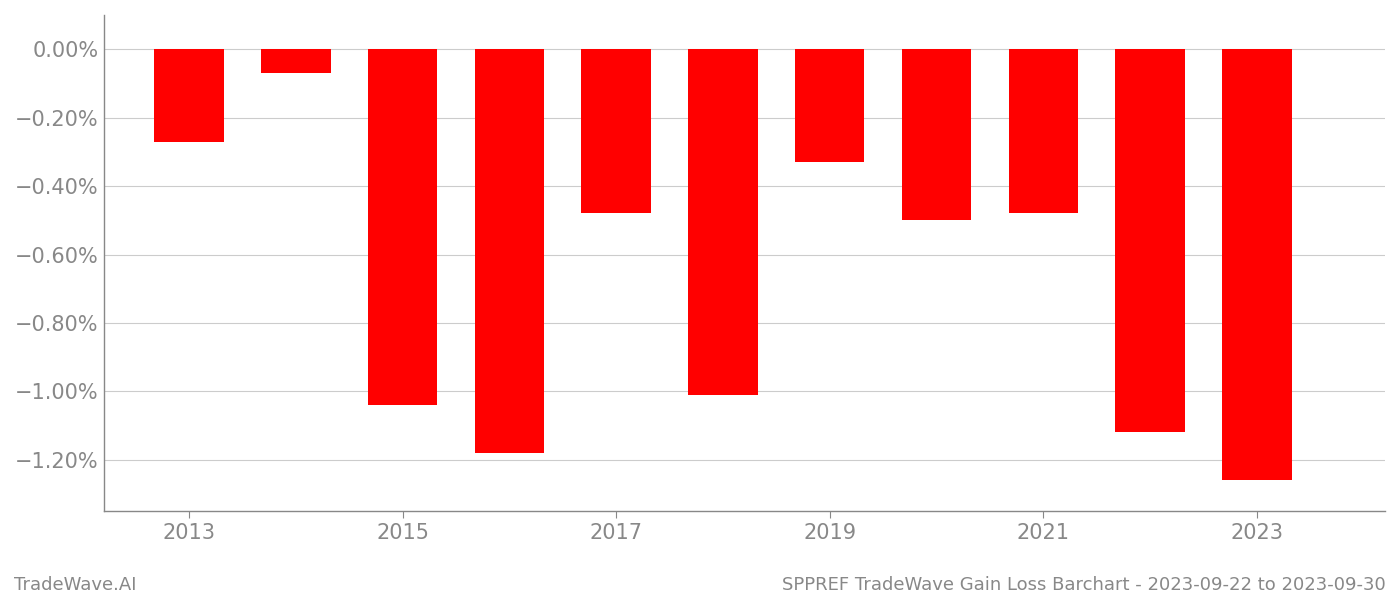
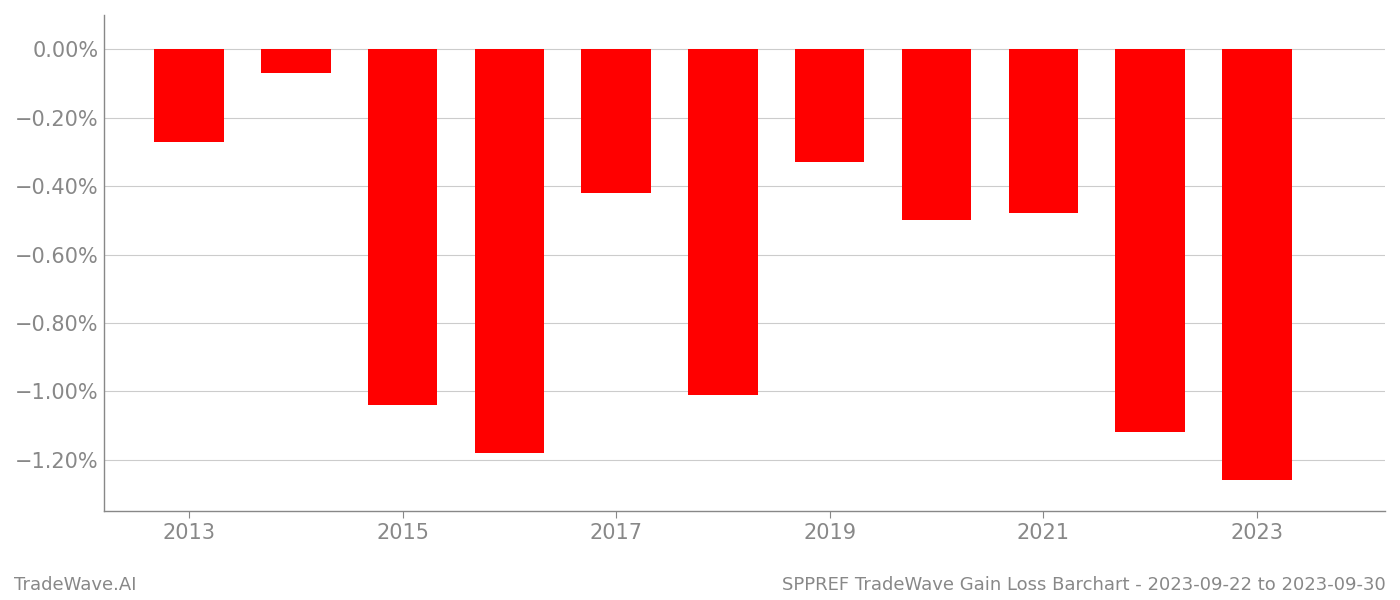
2017: -0.48% -> -0.42%
